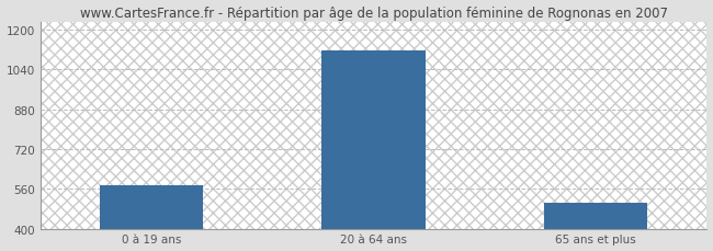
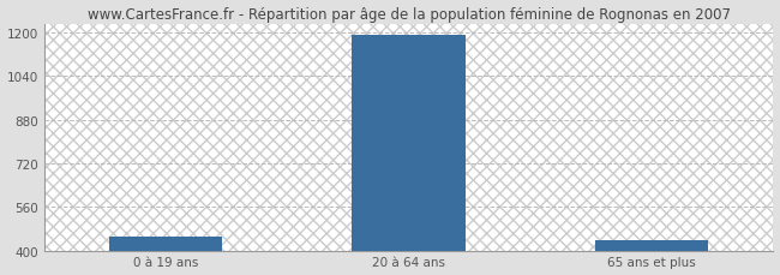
0 à 19 ans: 575 -> 453
20 à 64 ans: 1115 -> 1190
65 ans et plus: 505 -> 440
